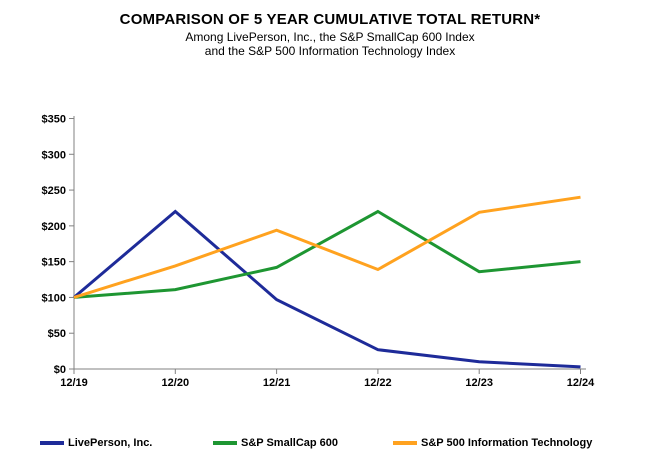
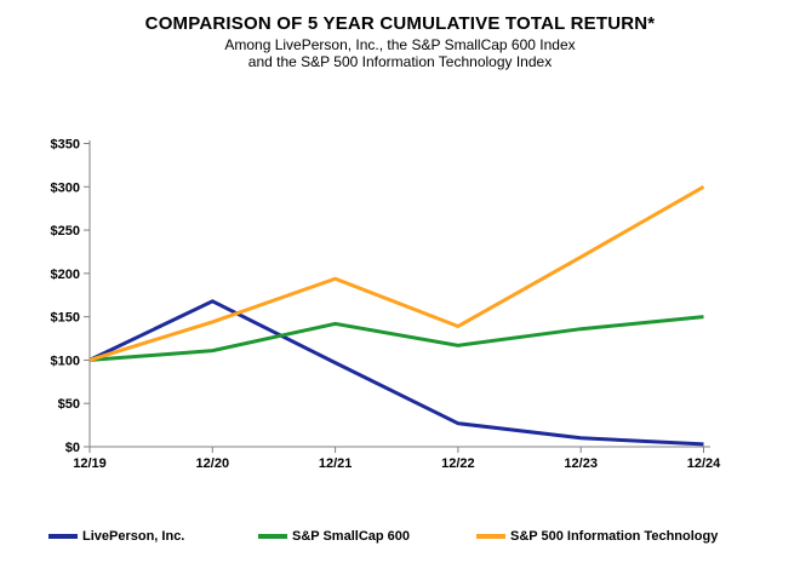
LivePerson, Inc./12/20: $220 -> $170
S&P SmallCap 600/12/22: $220 -> $120
S&P 500 Information Technology/12/24: $240 -> $300
